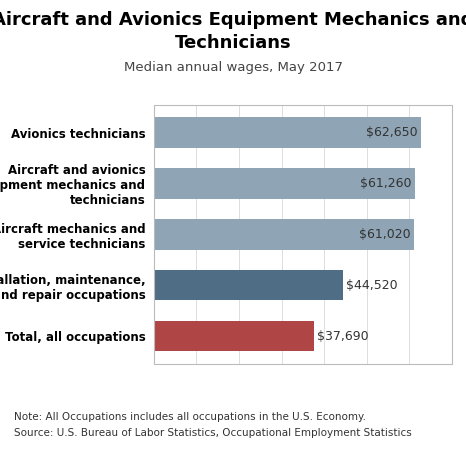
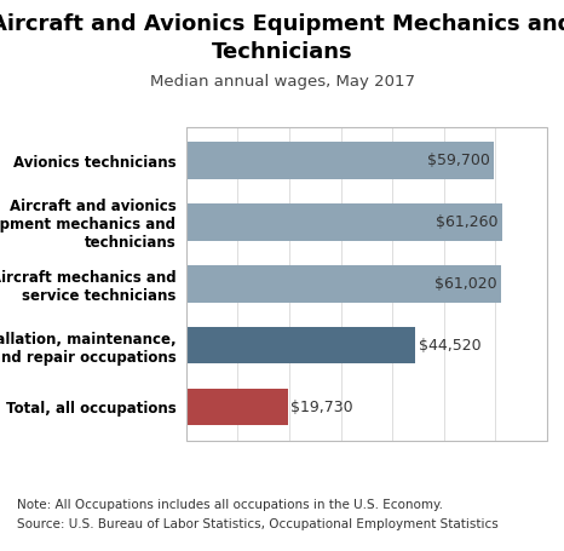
Avionics technicians: $62,650 -> $59,700
Total, all occupations: $37,690 -> $19,730
